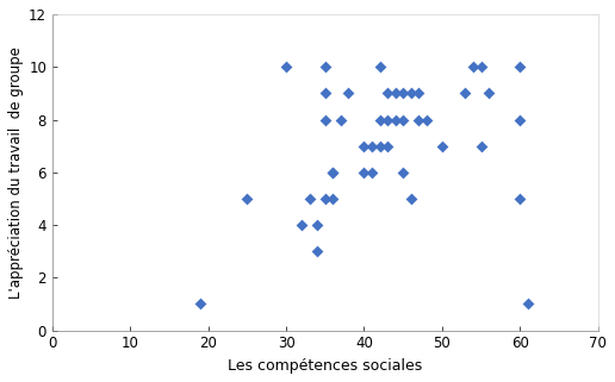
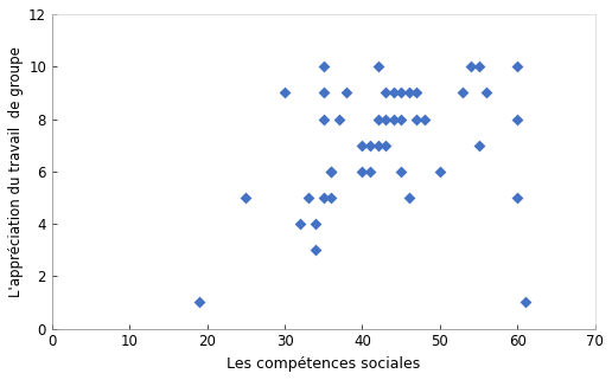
30: 10 -> 9
50: 7 -> 6
